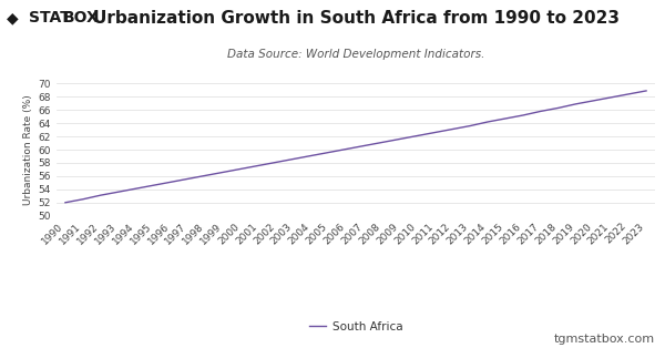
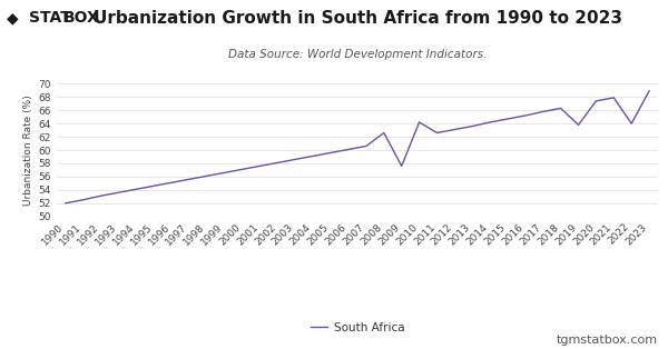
2008: 61.1 -> 62.6
2009: 61.6 -> 57.6
2010: 62.1 -> 64.2
2019: 66.9 -> 63.8
2022: 68.4 -> 64.0
